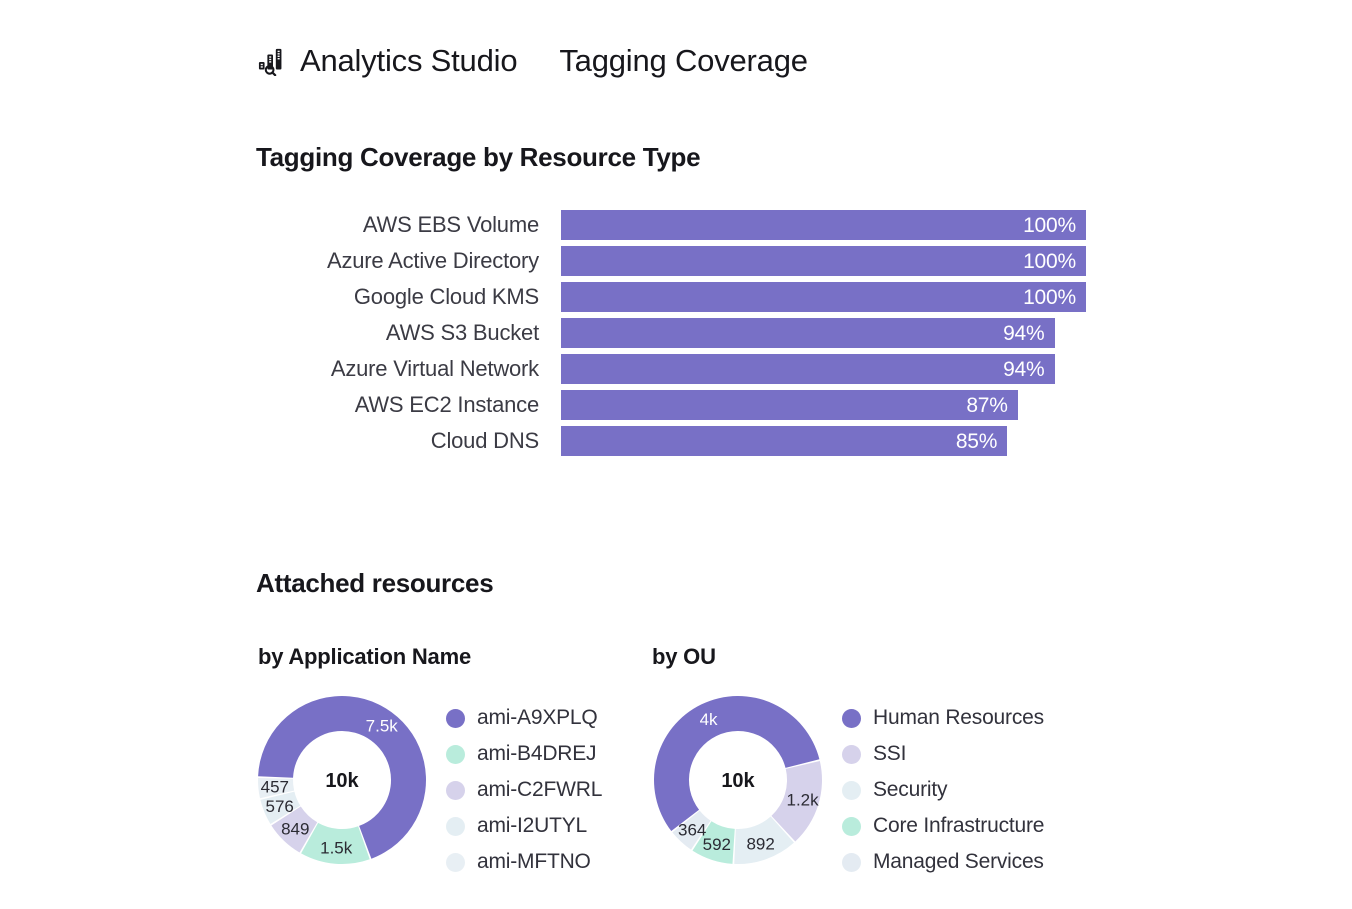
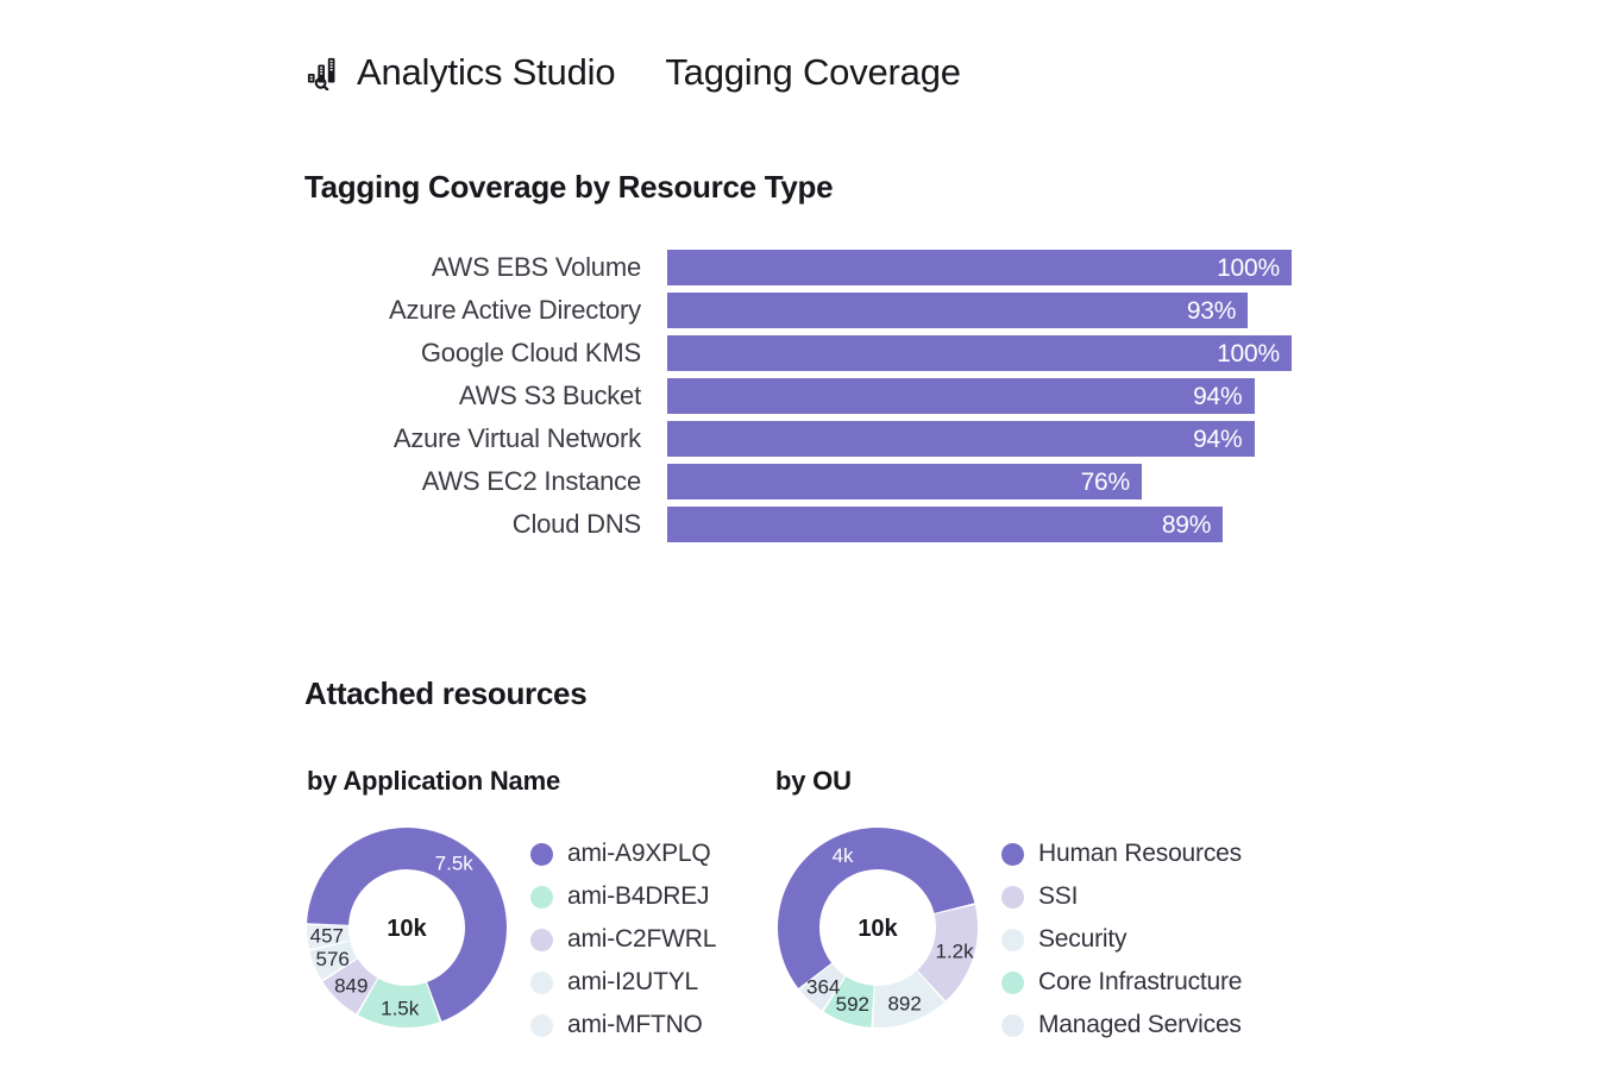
Tagging Coverage by Resource Type/Azure Active Directory: 100% -> 93%
Tagging Coverage by Resource Type/AWS EC2 Instance: 87% -> 76%
Tagging Coverage by Resource Type/Cloud DNS: 85% -> 89%
